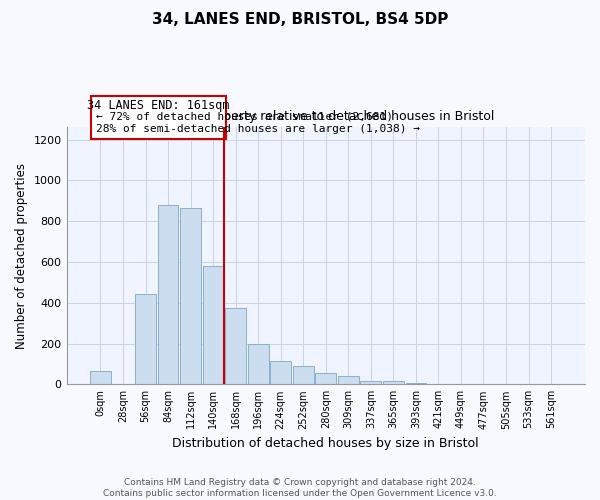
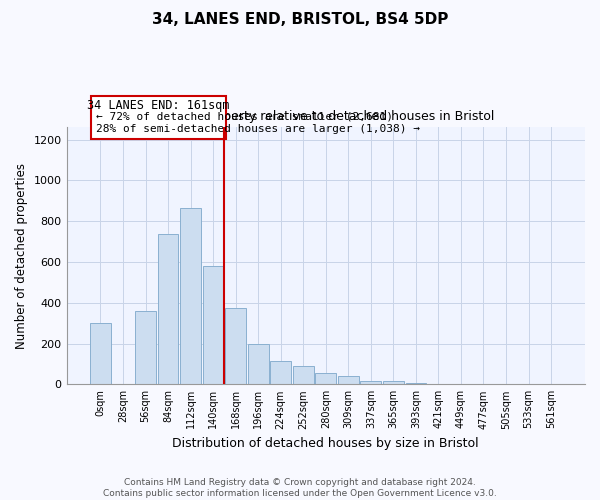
0sqm: 65 -> 300
56sqm: 445 -> 360
84sqm: 880 -> 735
